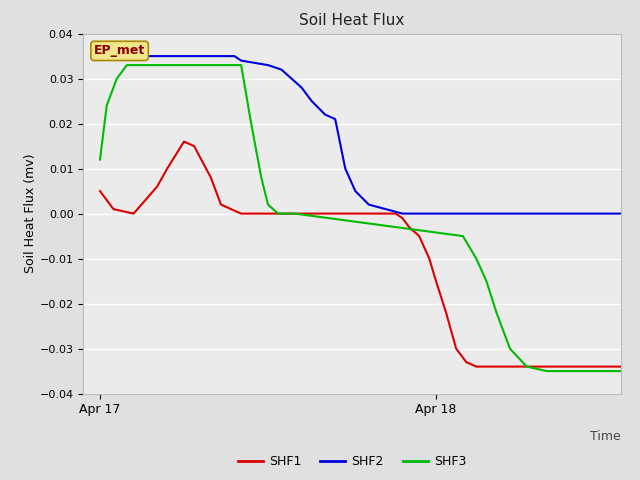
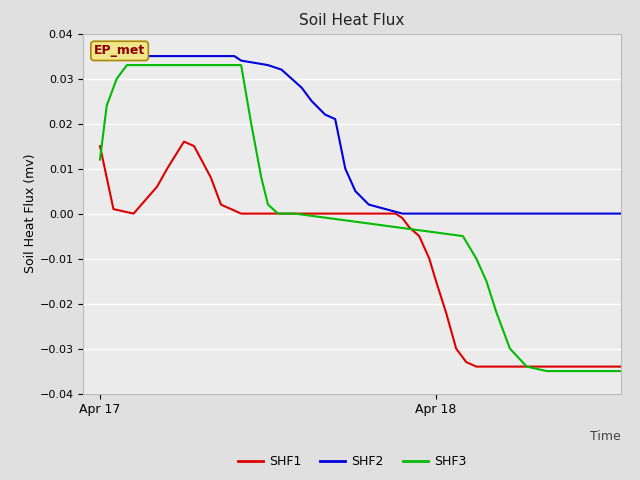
SHF1/Apr 17: 0.005 -> 0.015
